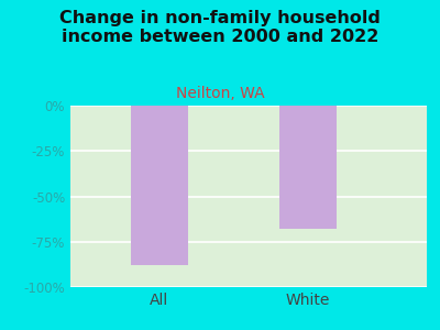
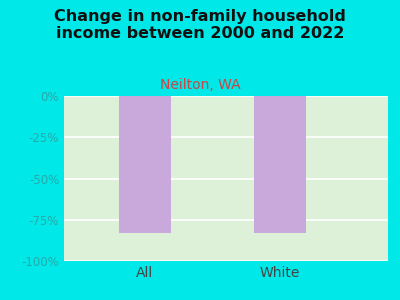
All: -88% -> -83%
White: -68% -> -83%
